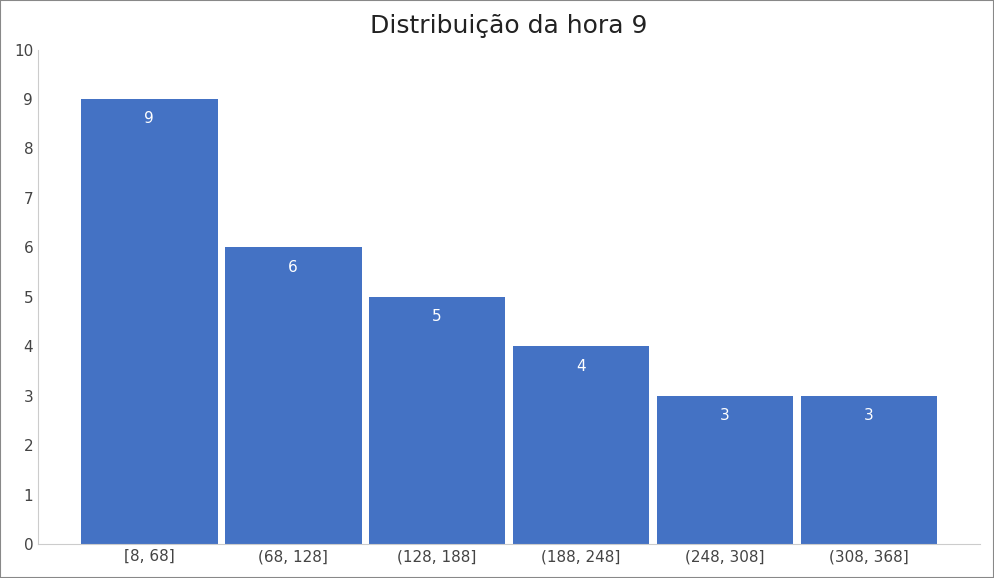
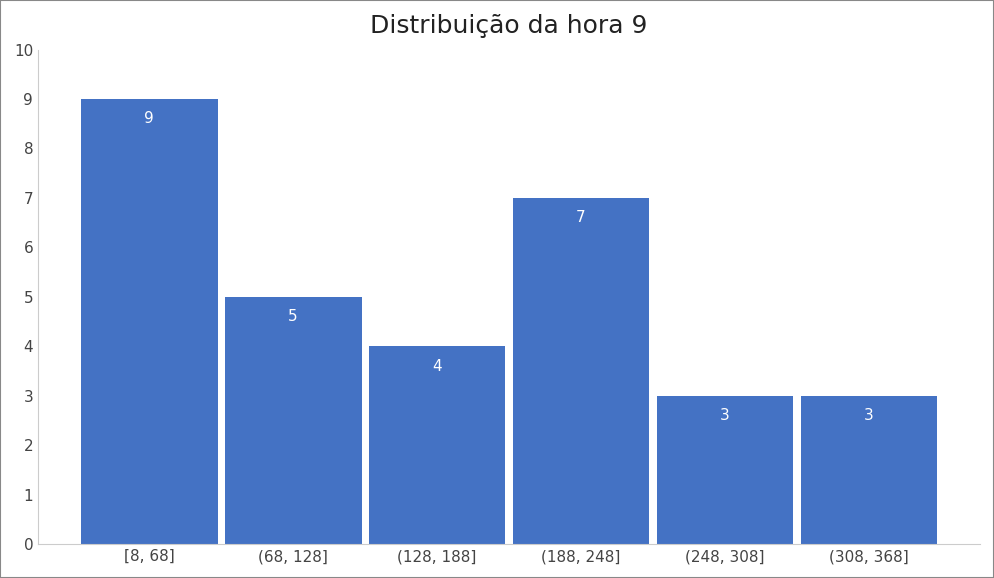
(68, 128]: 6 -> 5
(128, 188]: 5 -> 4
(188, 248]: 4 -> 7
